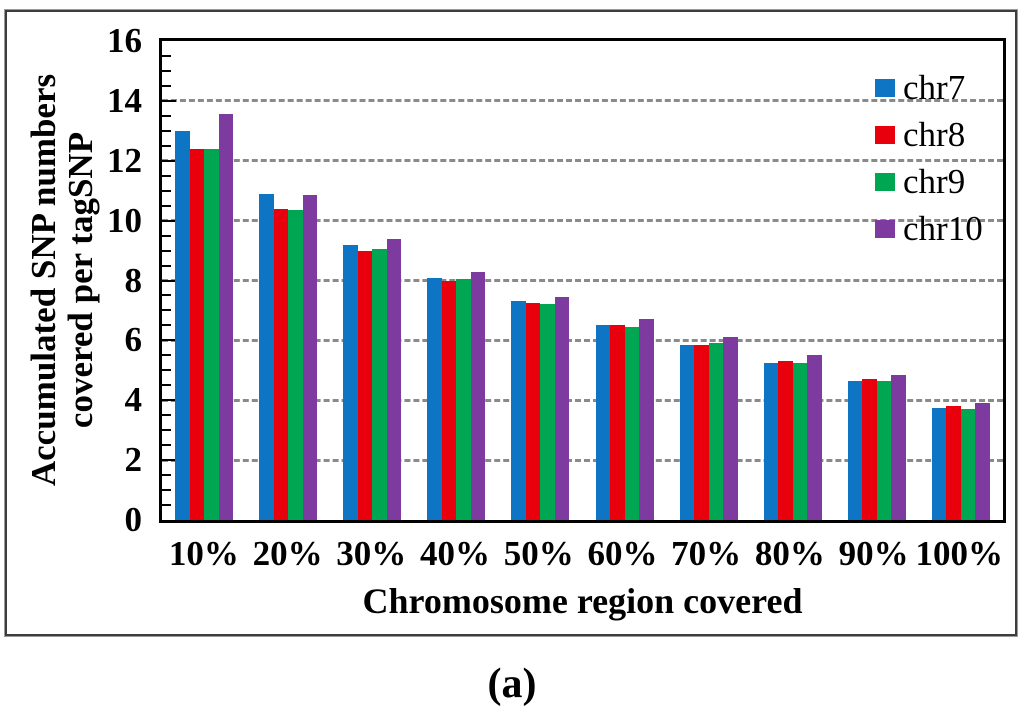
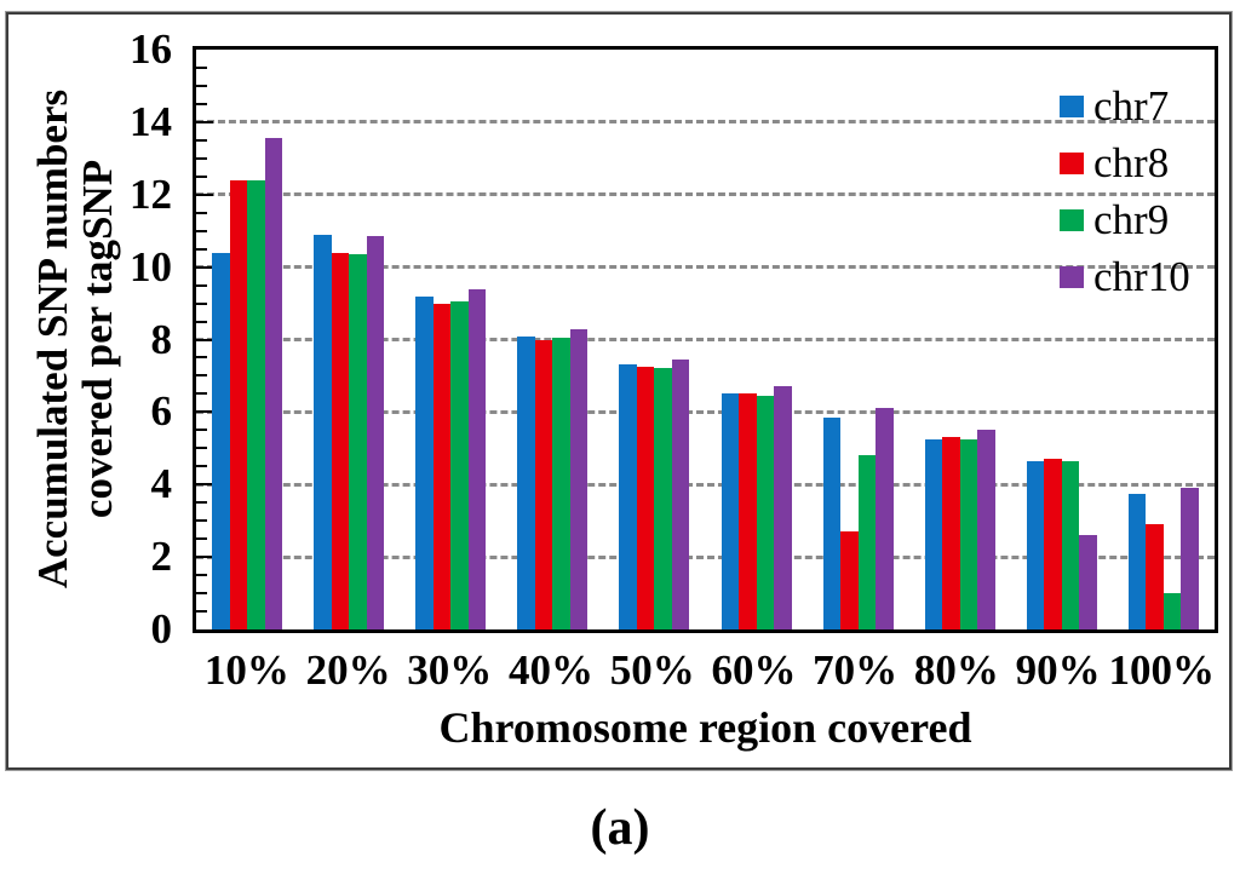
chr7/10%: 13.0 -> 10.4
chr8/70%: 5.8 -> 2.7
chr9/70%: 5.9 -> 4.8
chr10/90%: 4.8 -> 2.6
chr8/100%: 3.8 -> 2.9
chr9/100%: 3.7 -> 1.0
